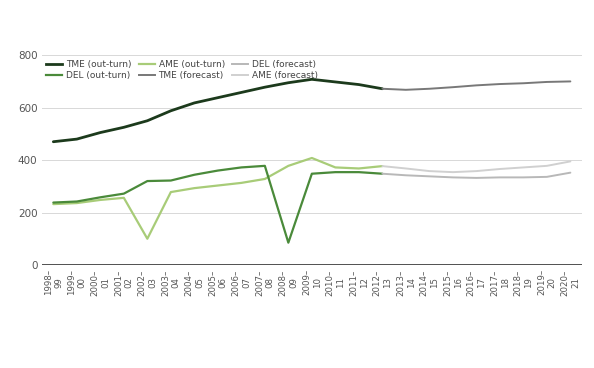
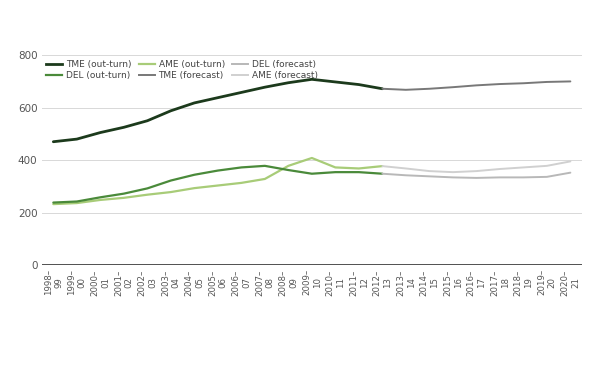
DEL (out-turn)/2002– 03: 320 -> 292
AME (out-turn)/2002– 03: 100 -> 268
DEL (out-turn)/2008– 09: 85 -> 362
